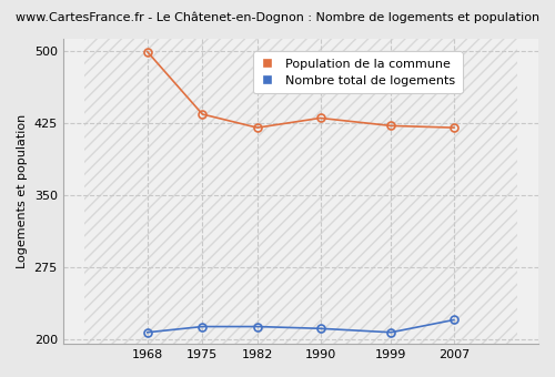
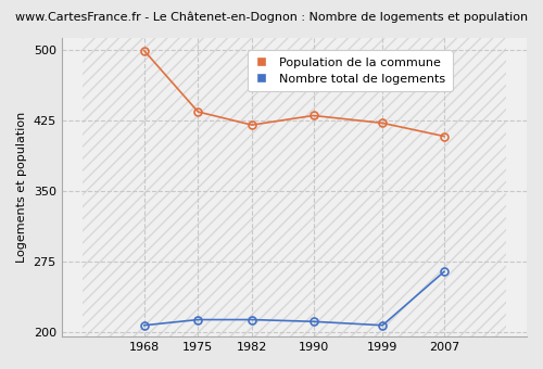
Nombre total de logements/2007: 220 -> 264
Population de la commune/2007: 420 -> 408
